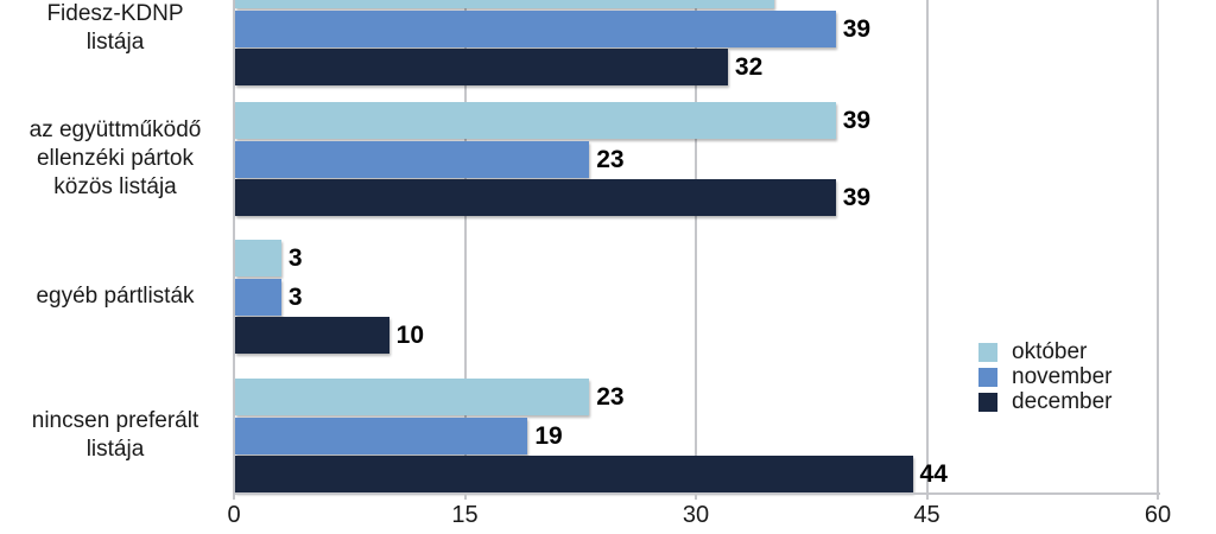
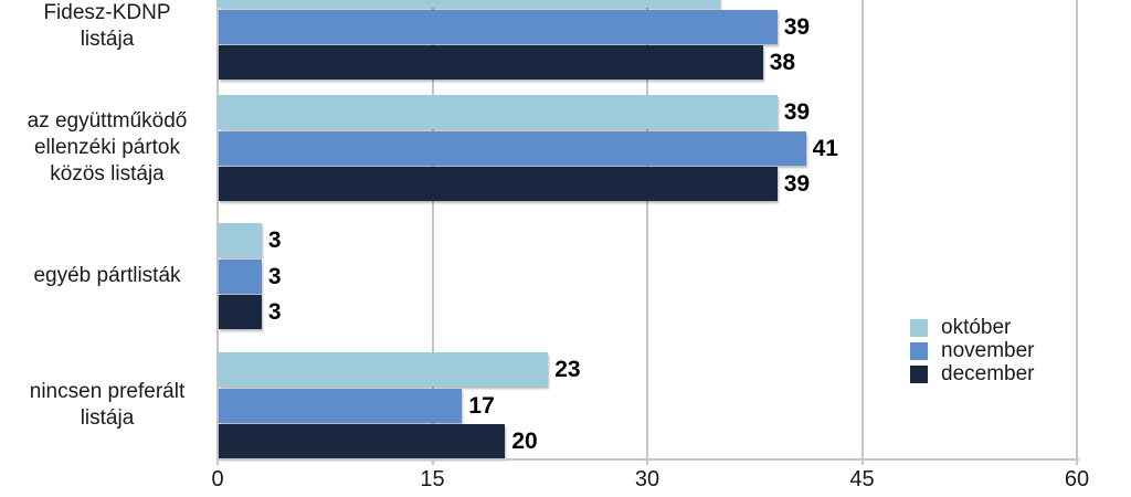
december/Fidesz-KDNP listája: 32 -> 38
november/az együttműködő ellenzéki pártok közös listája: 23 -> 41
december/egyéb pártlisták: 10 -> 3
november/nincsen preferált listája: 19 -> 17
december/nincsen preferált listája: 44 -> 20
